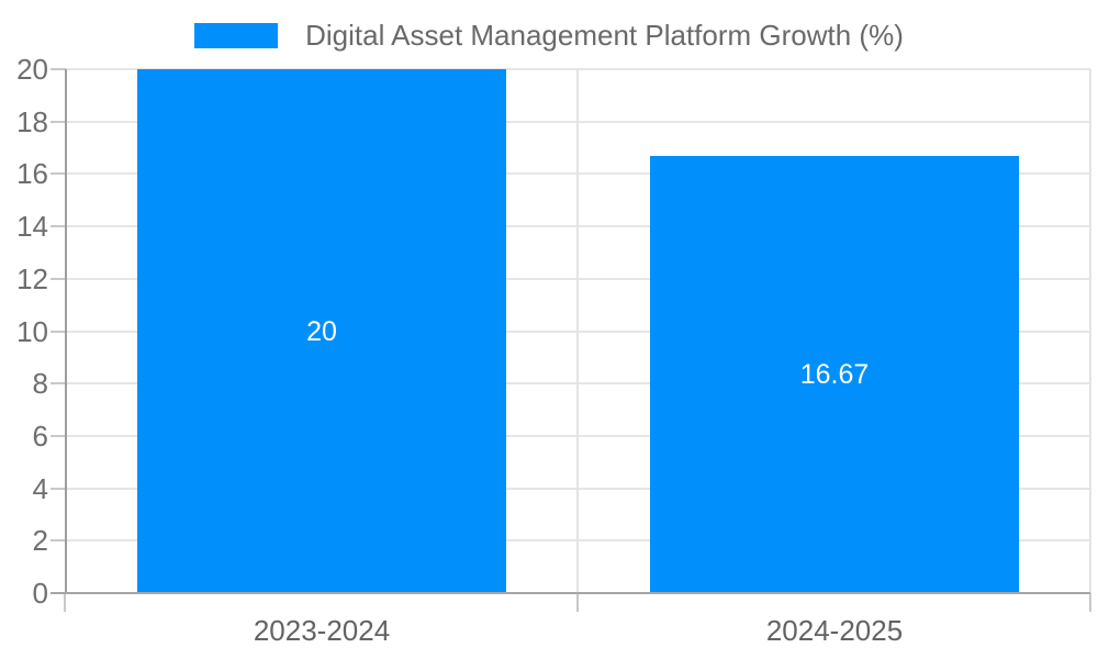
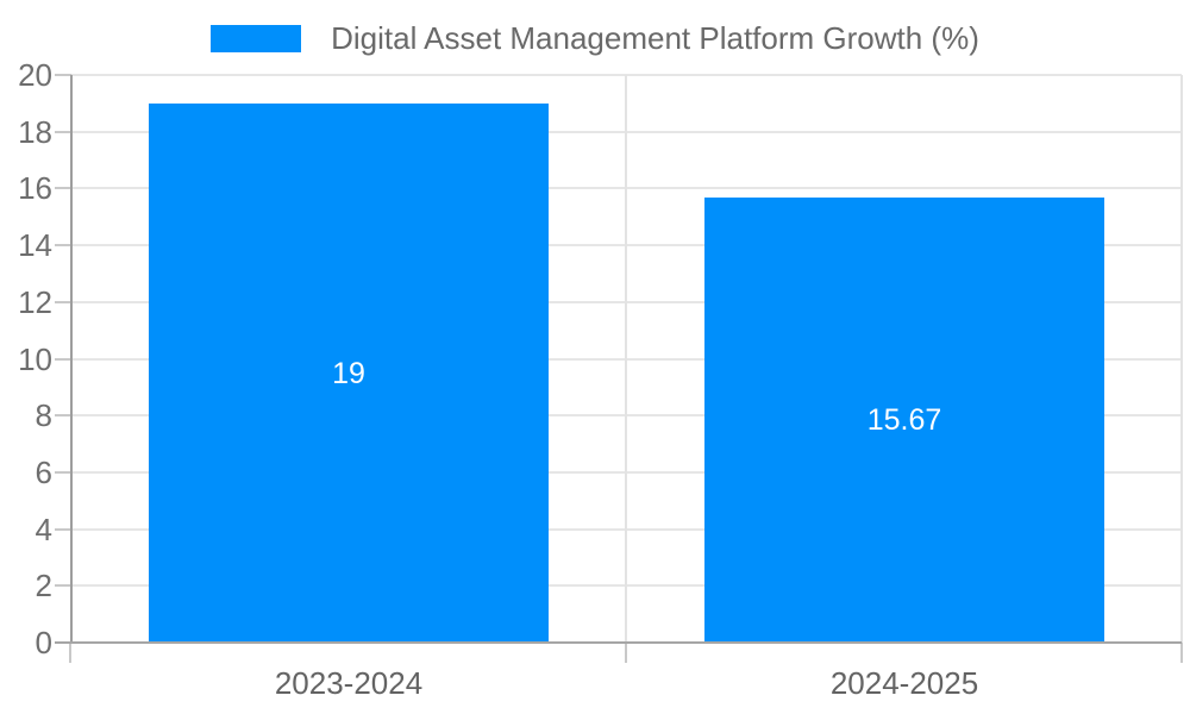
2023-2024: 20 -> 19
2024-2025: 16.67 -> 15.67
